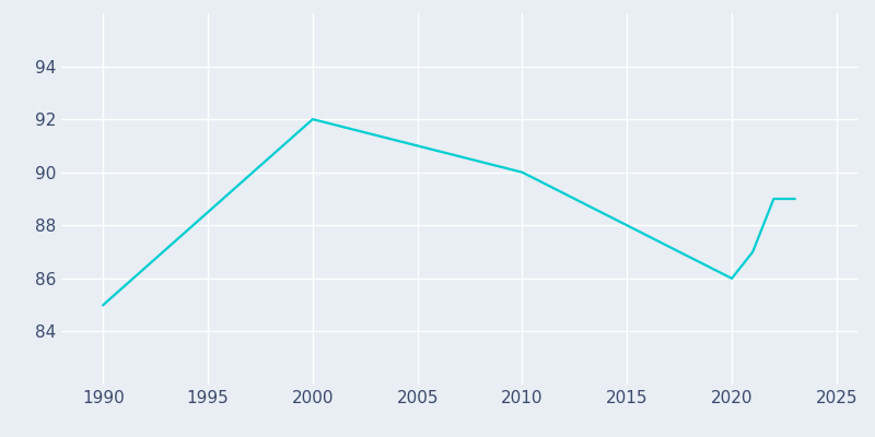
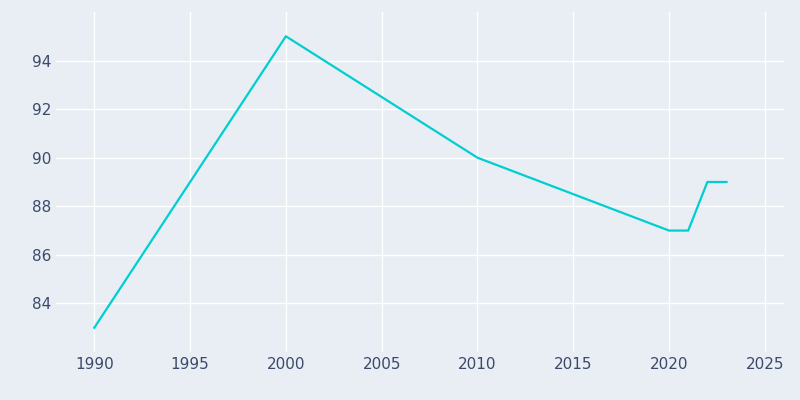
1990: 85 -> 83
2000: 92 -> 95
2020: 86 -> 87
